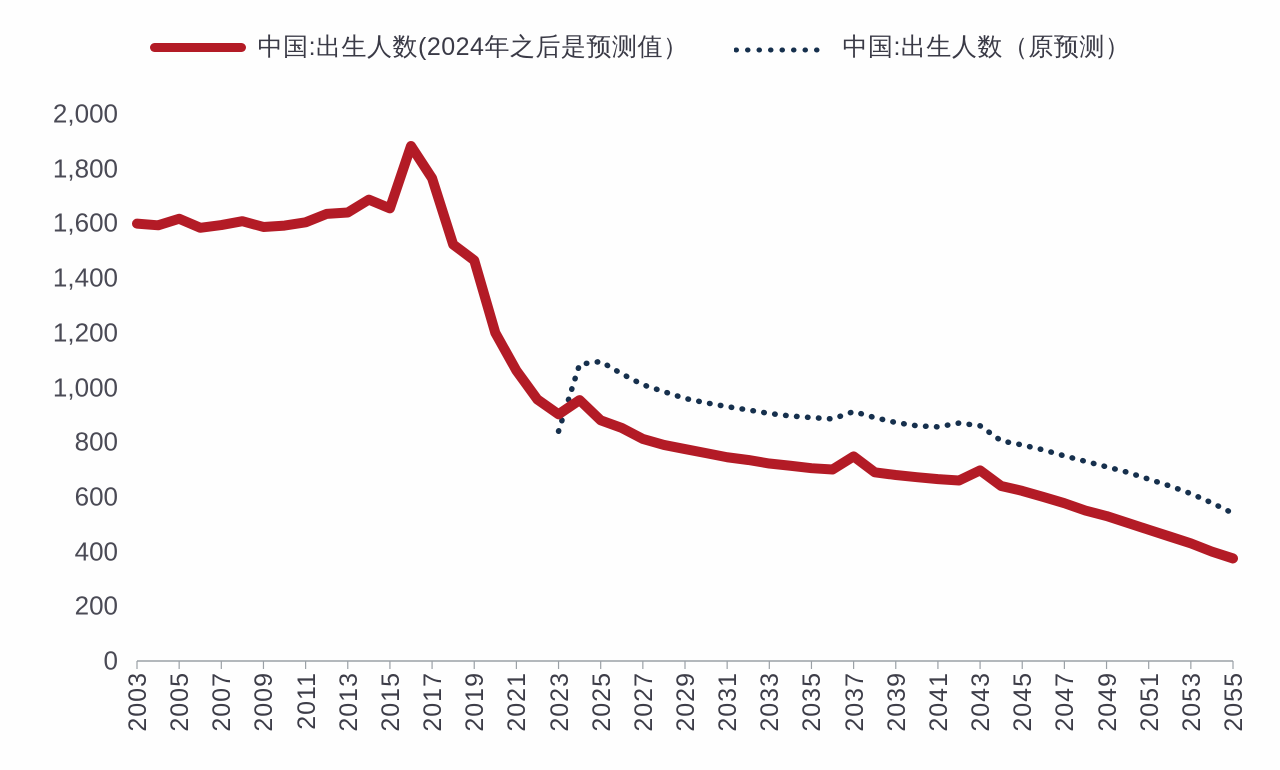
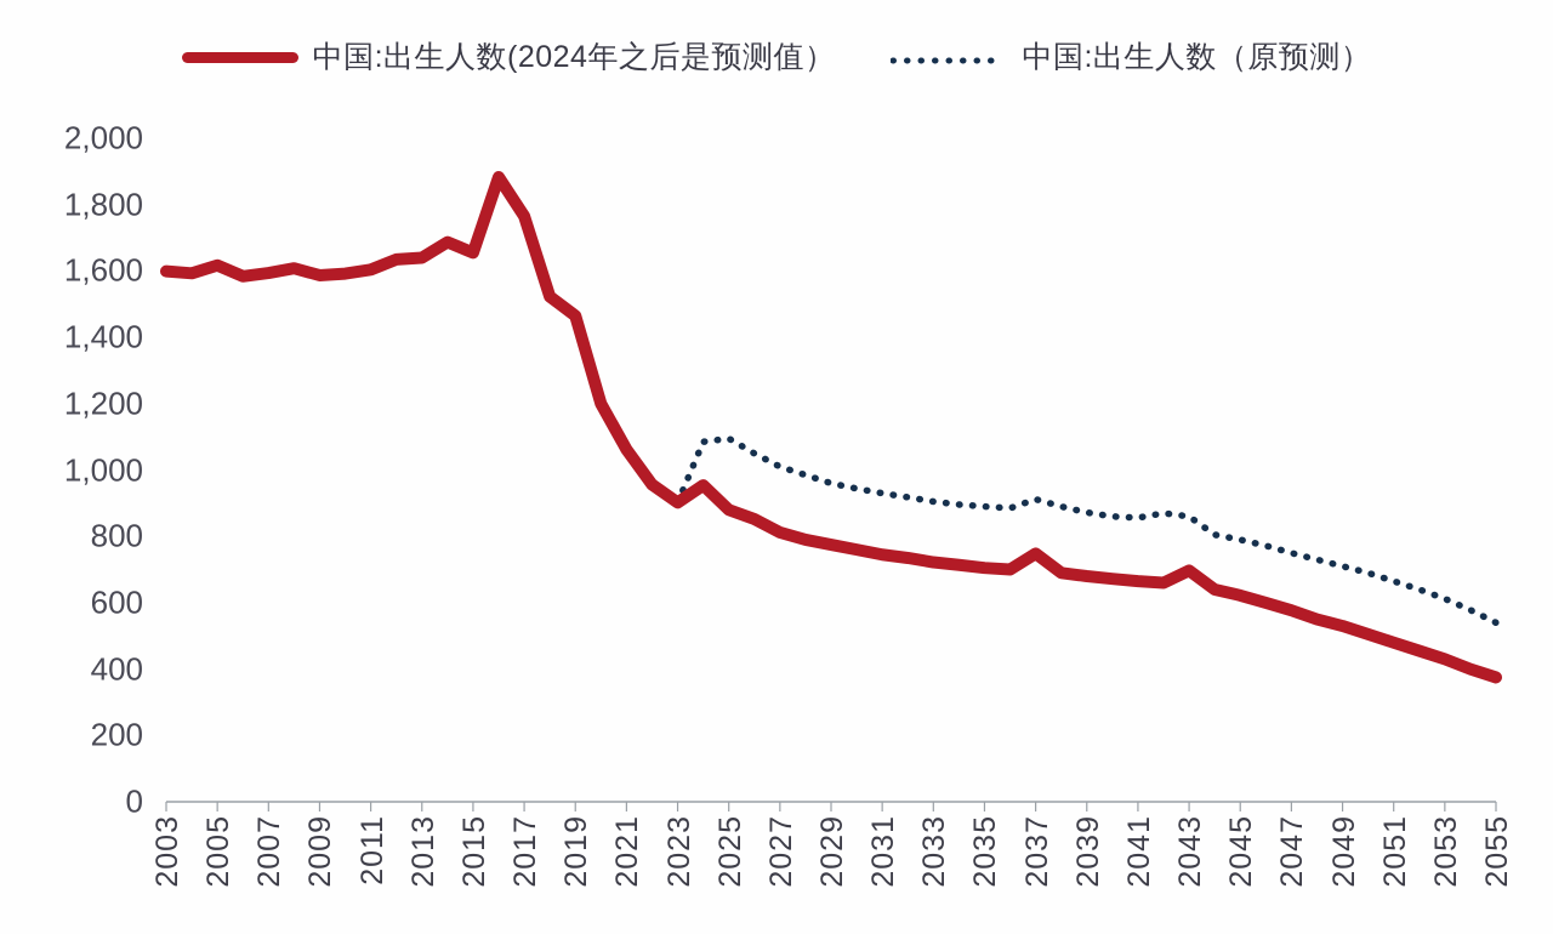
中国:出生人数（原预测）/2023: 840 -> 900
